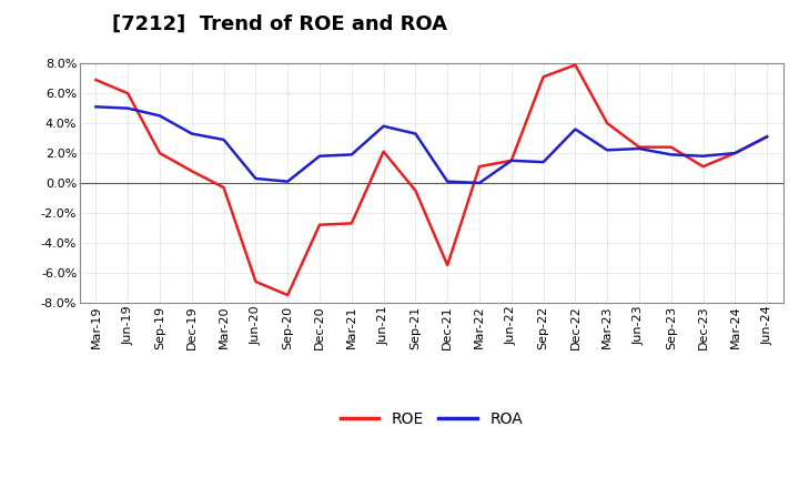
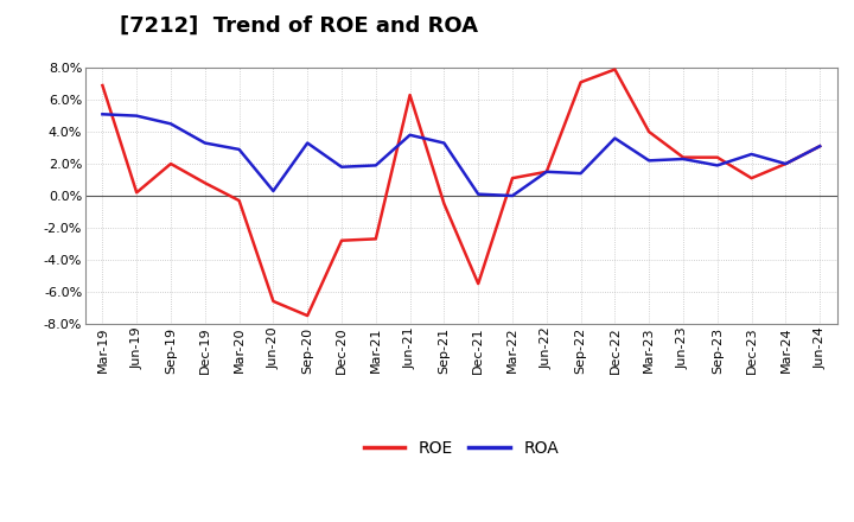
ROE/Jun-19: 6.0% -> 0.2%
ROA/Sep-20: 0.1% -> 3.3%
ROE/Jun-21: 2.1% -> 6.3%
ROA/Dec-23: 1.8% -> 2.6%
